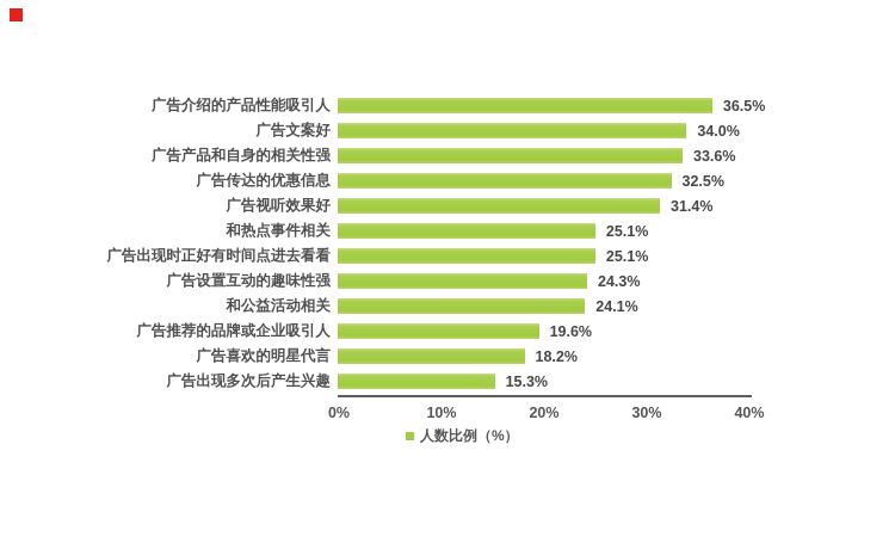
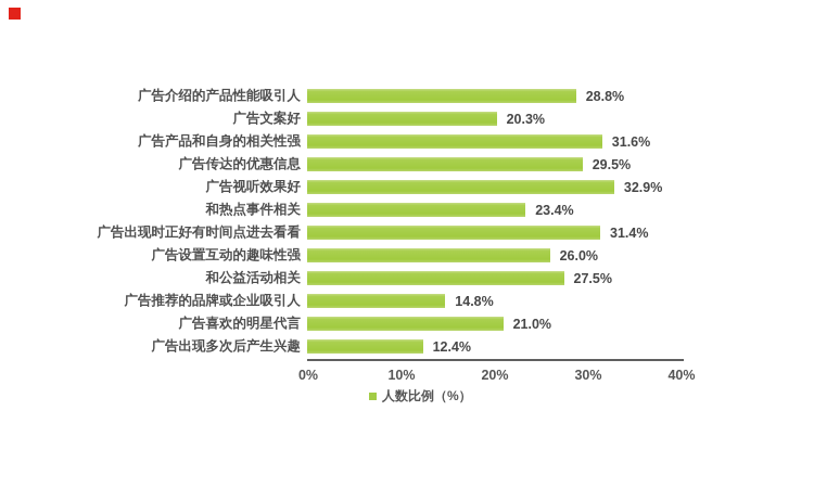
广告介绍的产品性能吸引人: 36.5% -> 28.8%
广告文案好: 34.0% -> 20.3%
广告产品和自身的相关性强: 33.6% -> 31.6%
广告传达的优惠信息: 32.5% -> 29.5%
广告视听效果好: 31.4% -> 32.9%
和热点事件相关: 25.1% -> 23.4%
广告出现时正好有时间点进去看看: 25.1% -> 31.4%
广告设置互动的趣味性强: 24.3% -> 26.0%
和公益活动相关: 24.1% -> 27.5%
广告推荐的品牌或企业吸引人: 19.6% -> 14.8%
广告喜欢的明星代言: 18.2% -> 21.0%
广告出现多次后产生兴趣: 15.3% -> 12.4%
